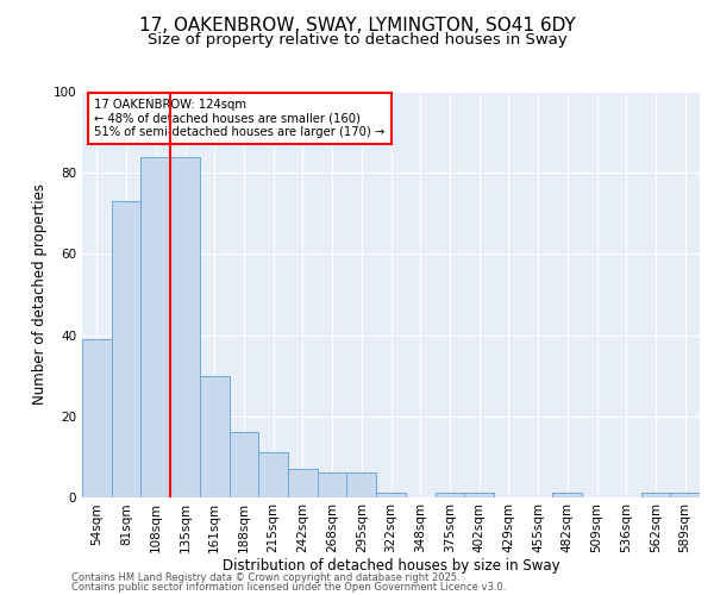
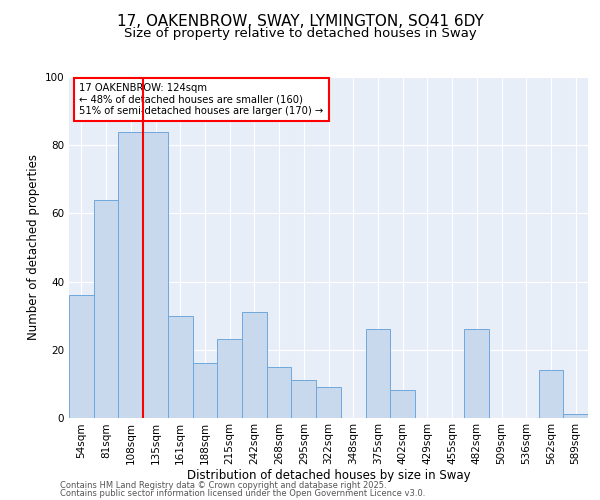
54sqm: 39 -> 36
81sqm: 73 -> 64
215sqm: 11 -> 23
242sqm: 7 -> 31
268sqm: 6 -> 15
295sqm: 6 -> 11
322sqm: 1 -> 9
375sqm: 1 -> 26
402sqm: 1 -> 8
482sqm: 1 -> 26
562sqm: 1 -> 14
